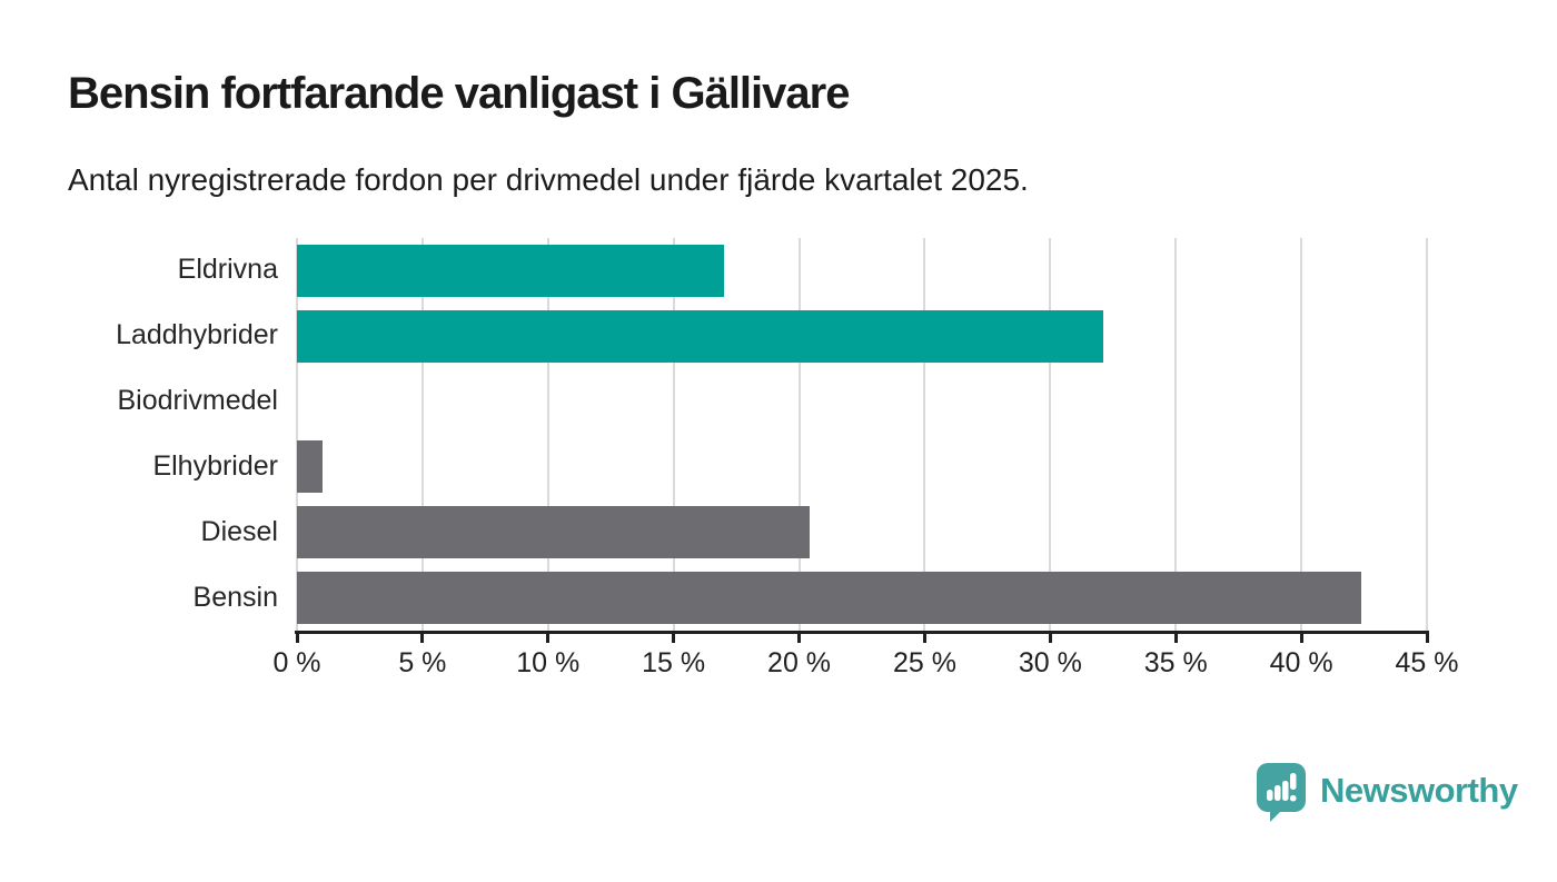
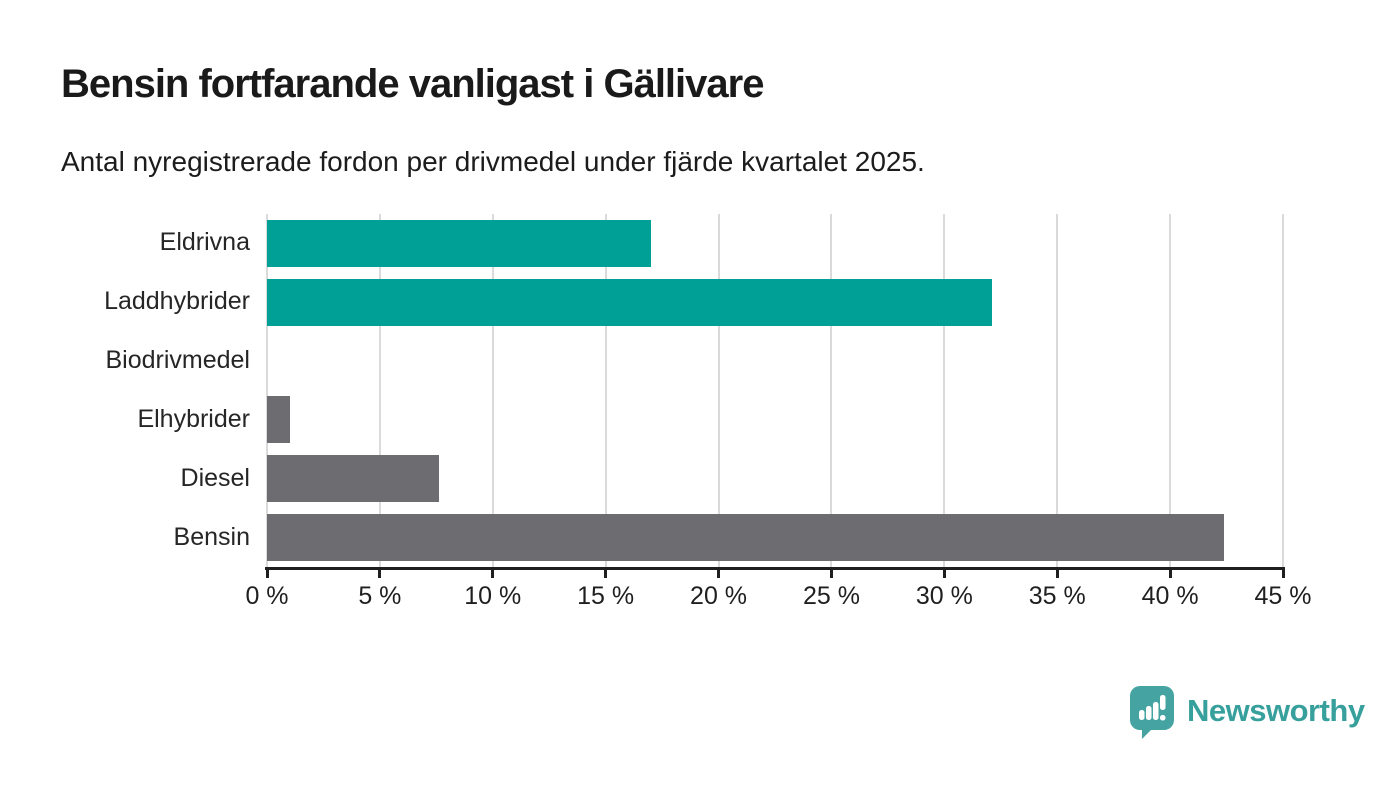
Diesel: 20.4% -> 7.6%
